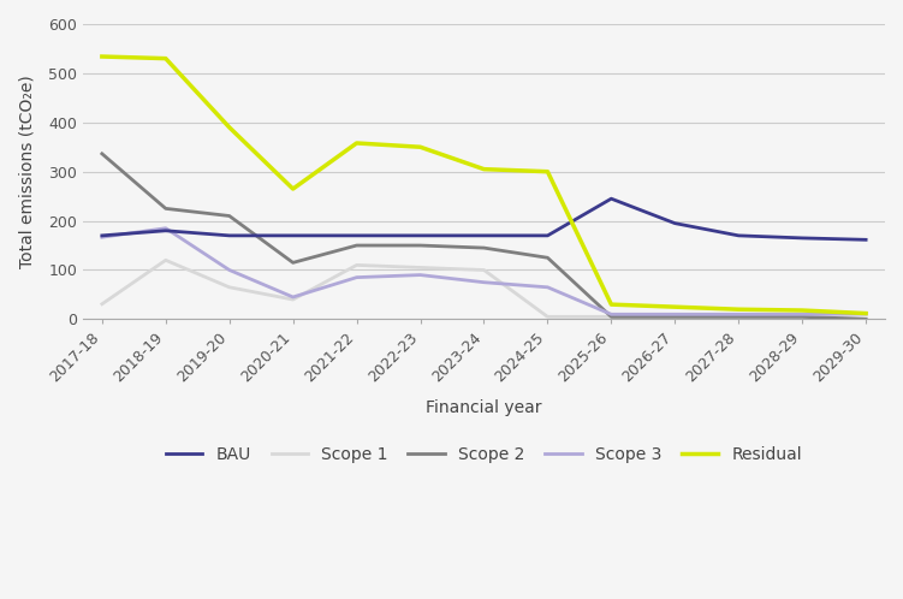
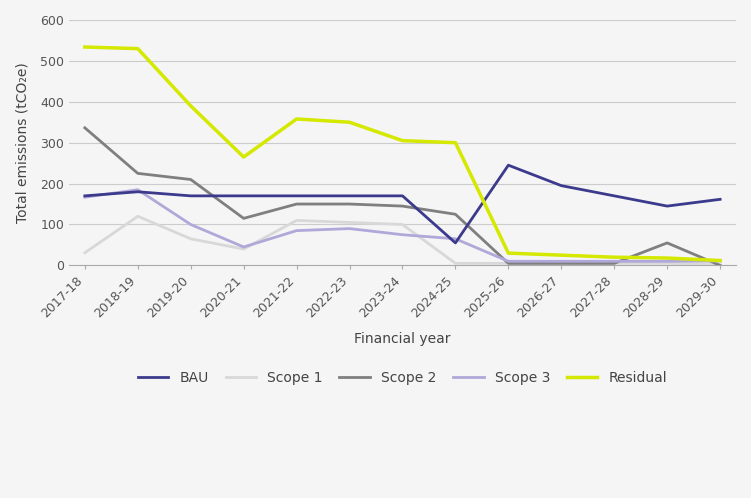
BAU/2024-25: 170 -> 55
BAU/2028-29: 165 -> 145
Scope 2/2028-29: 5 -> 55
